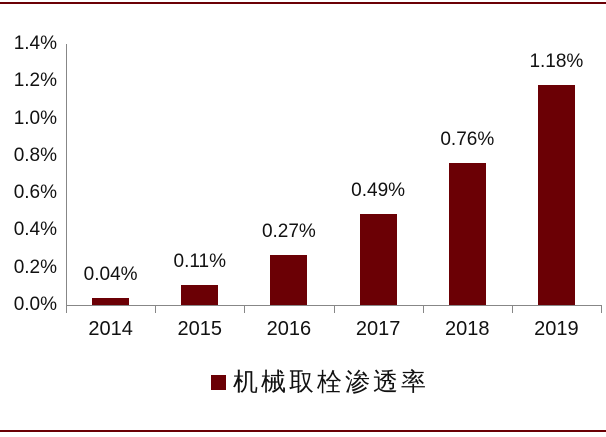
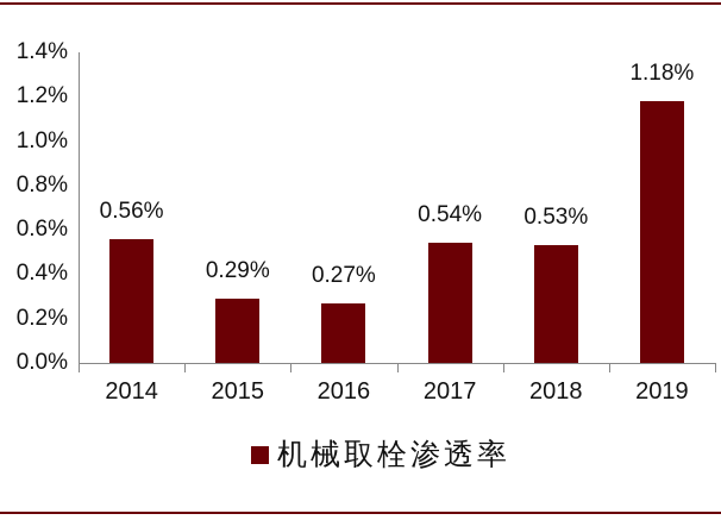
2014: 0.04% -> 0.56%
2015: 0.11% -> 0.29%
2017: 0.49% -> 0.54%
2018: 0.76% -> 0.53%
